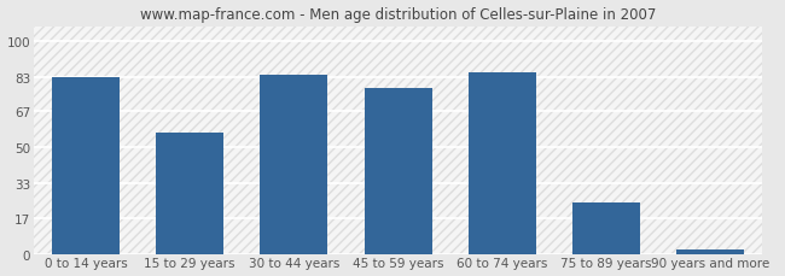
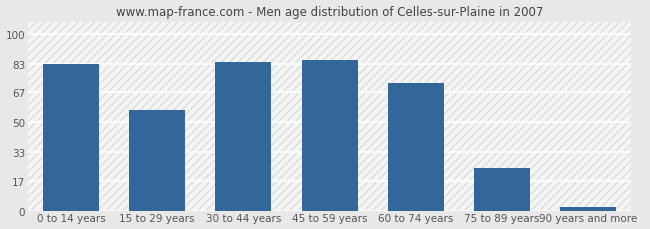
45 to 59 years: 78 -> 85
60 to 74 years: 85 -> 72
